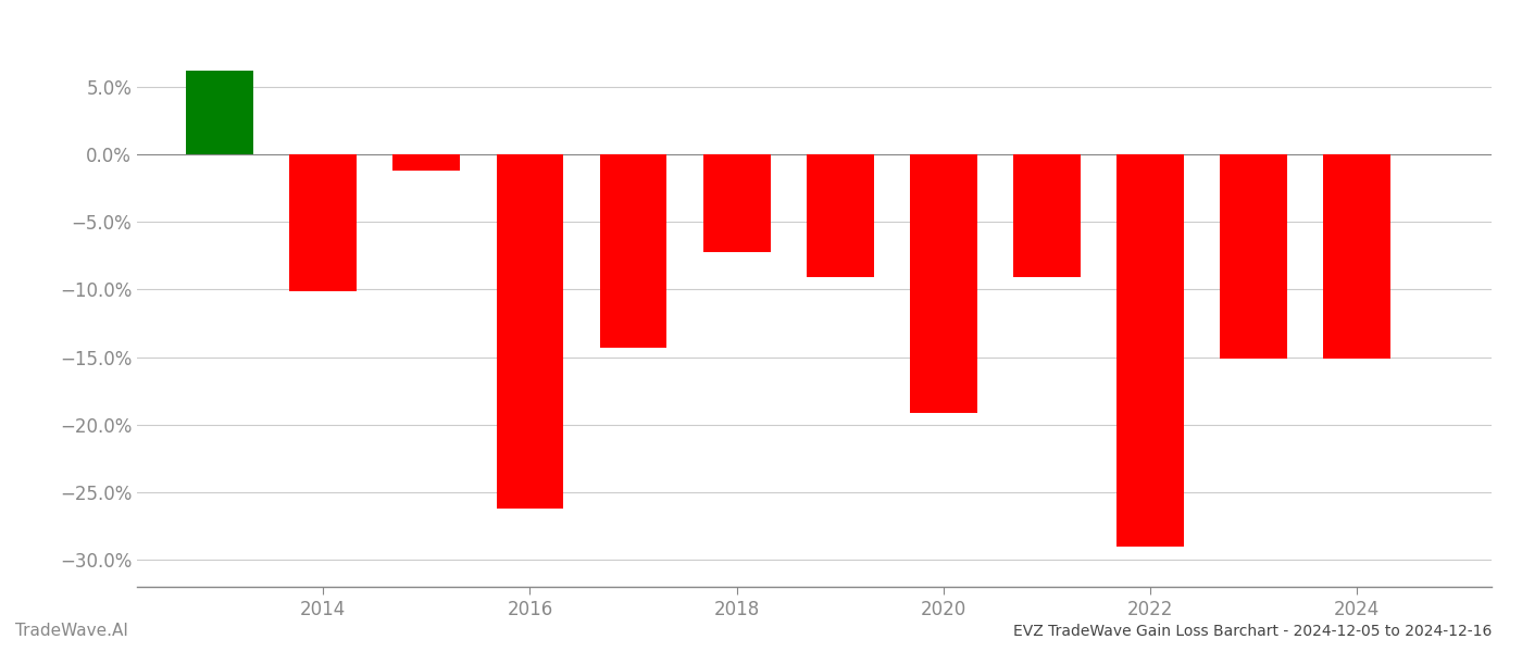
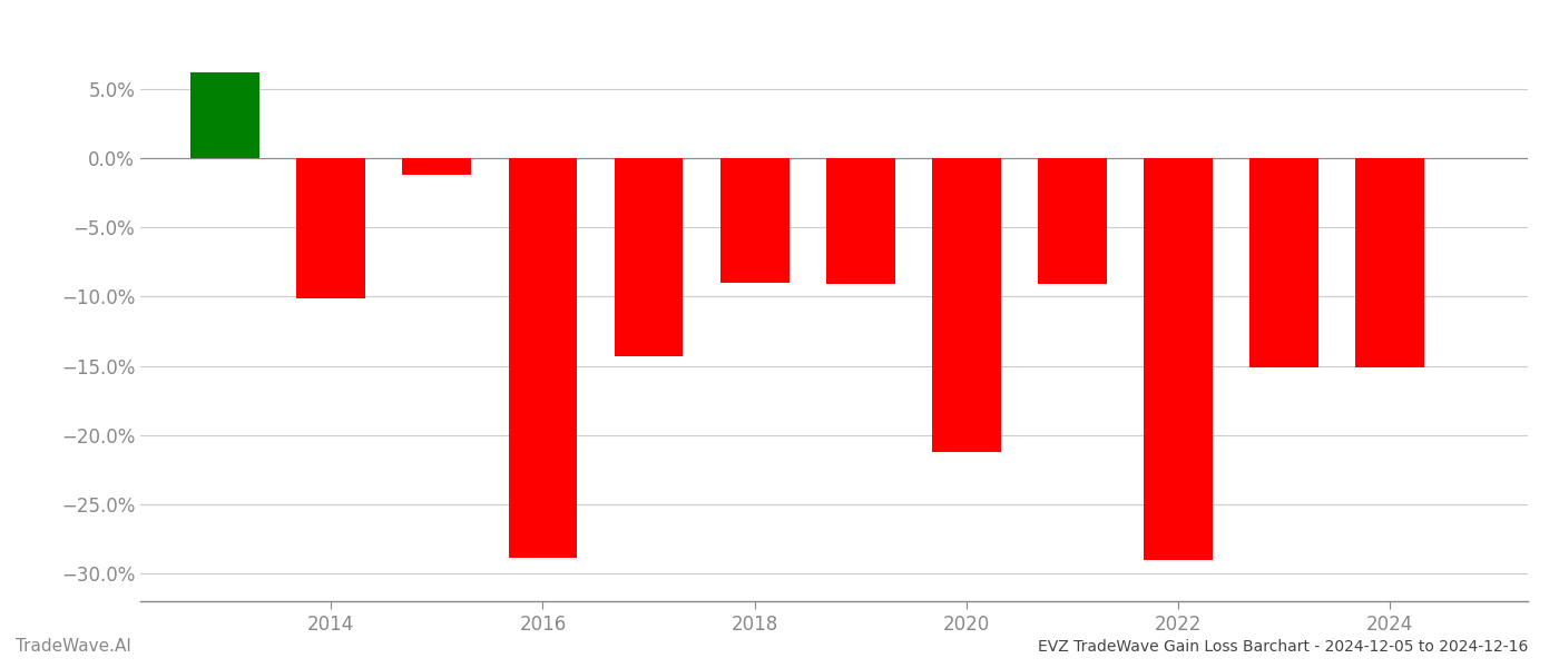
2016: -26.2% -> -28.9%
2018: -7.2% -> -9.0%
2020: -19.1% -> -21.2%
